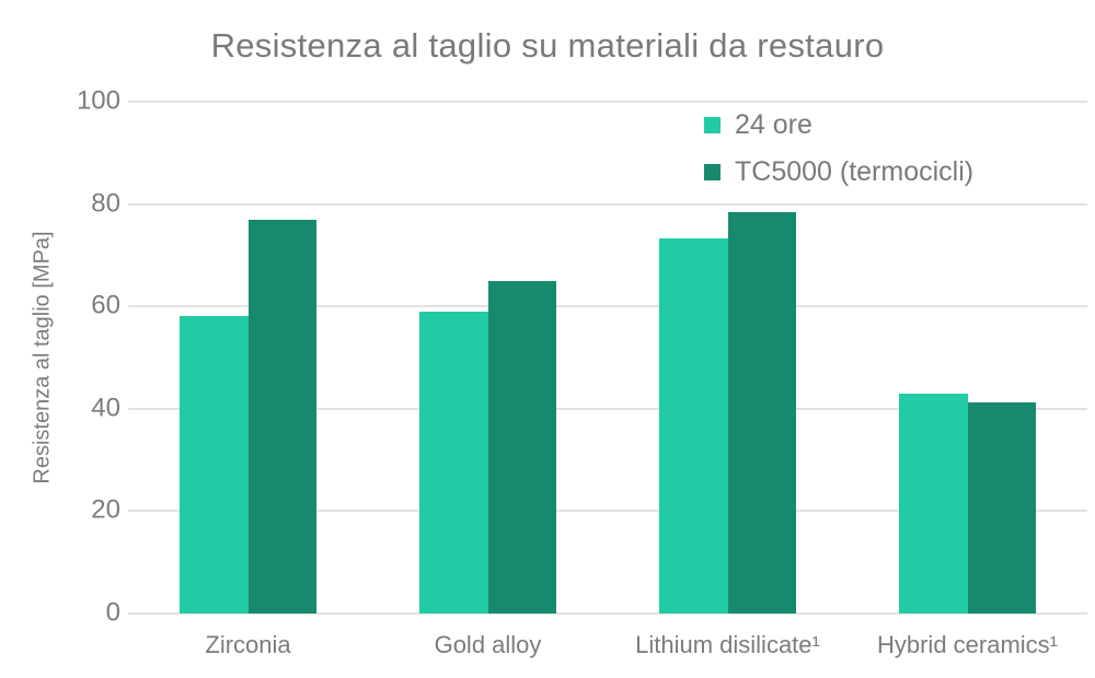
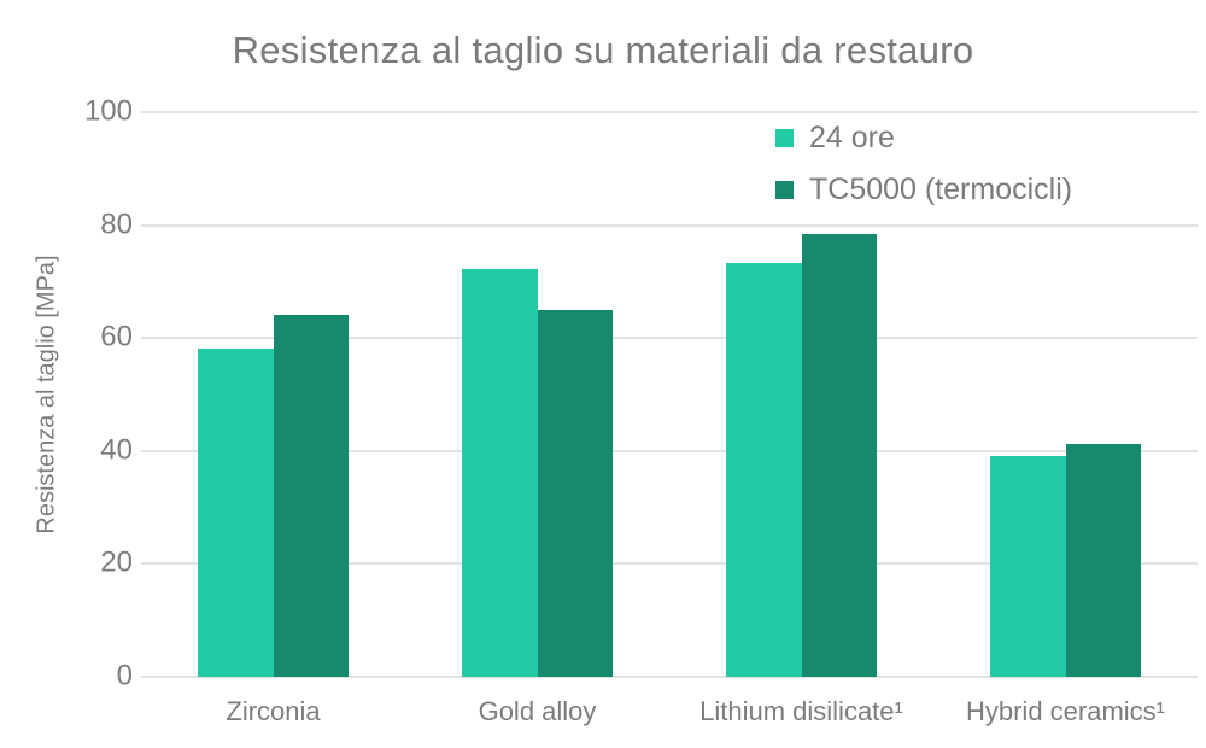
TC5000 (termocicli)/Zirconia: 77 -> 64
24 ore/Gold alloy: 59 -> 72
24 ore/Hybrid ceramics¹: 43 -> 39
